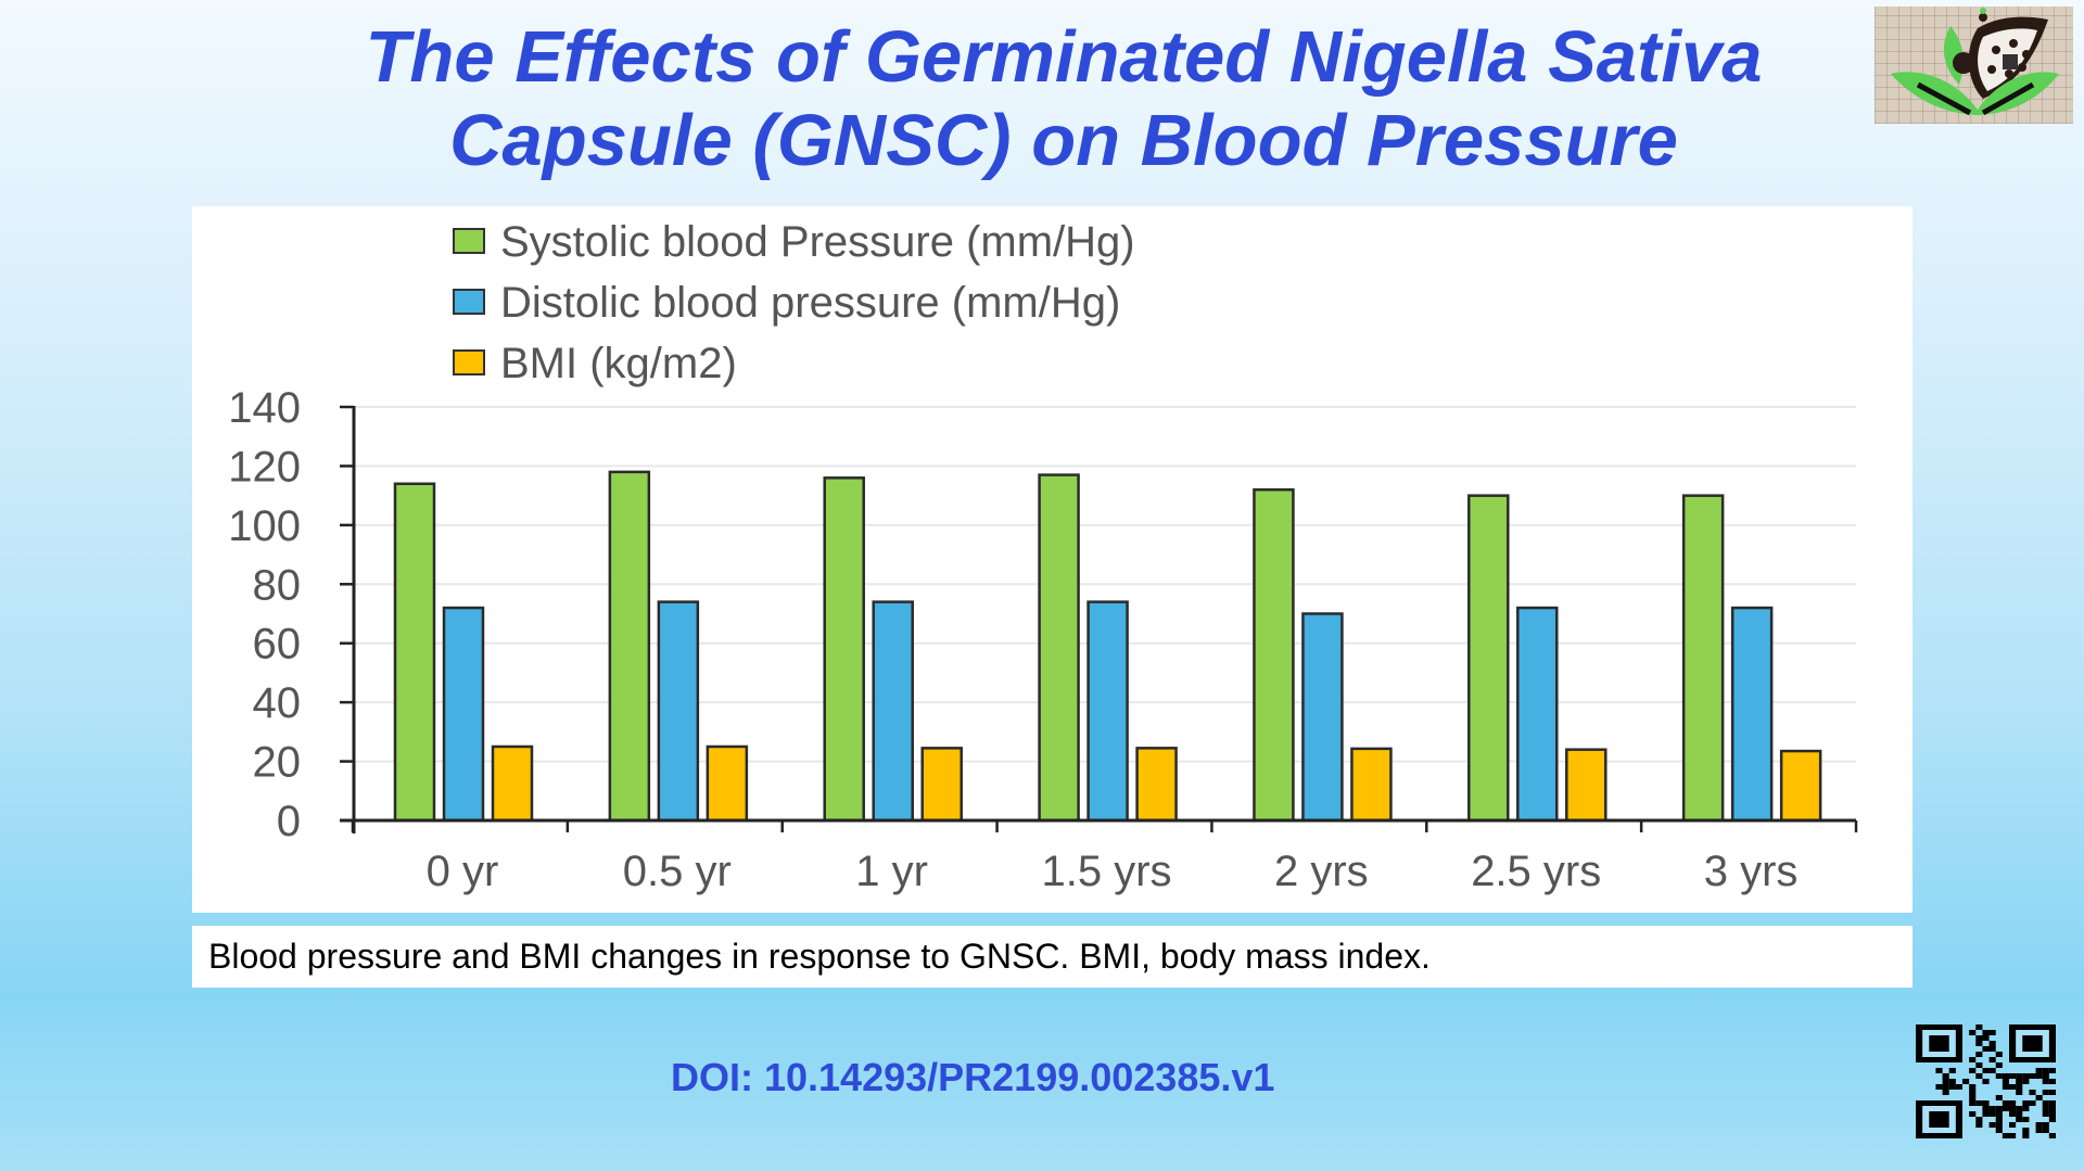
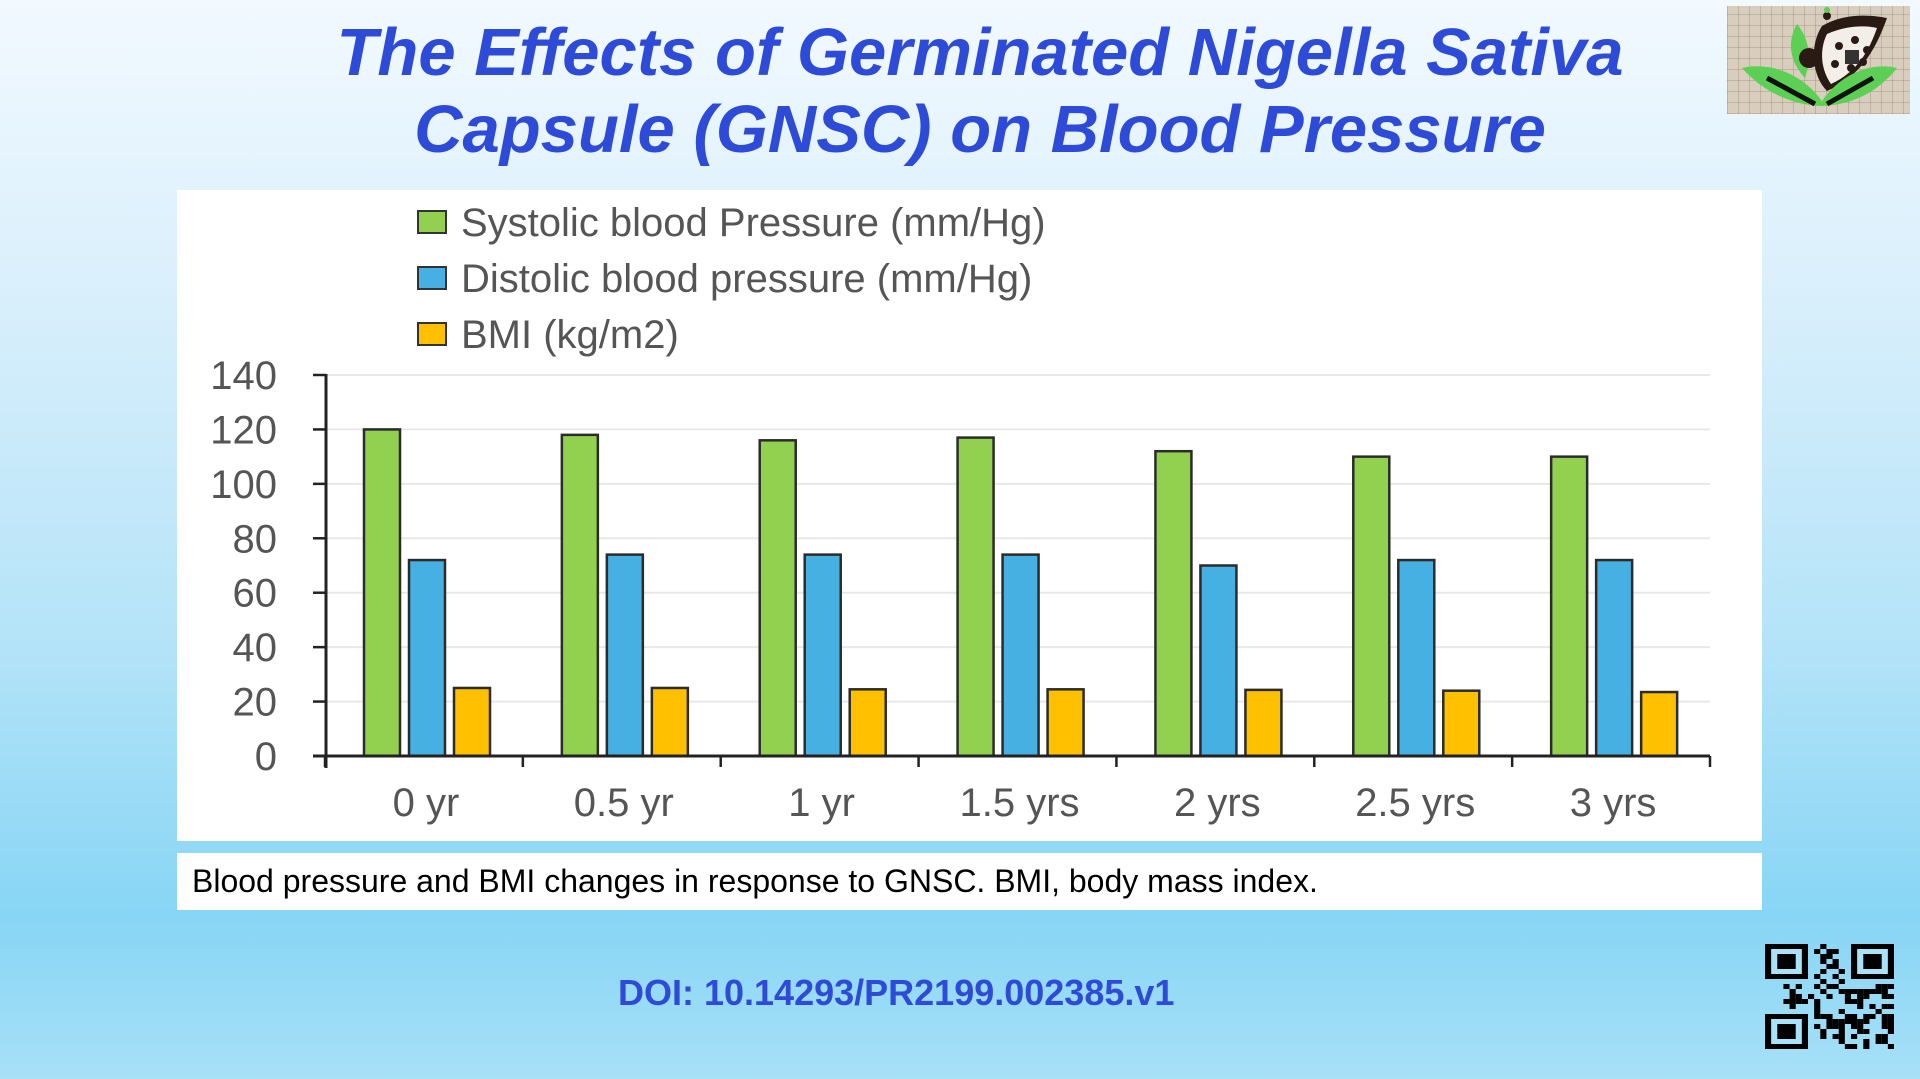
Systolic blood Pressure (mm/Hg)/0 yr: 114 -> 120
